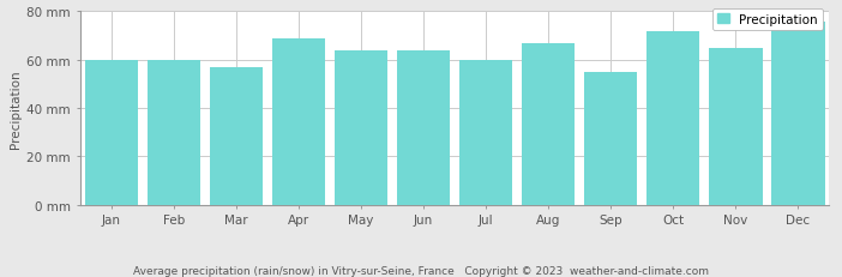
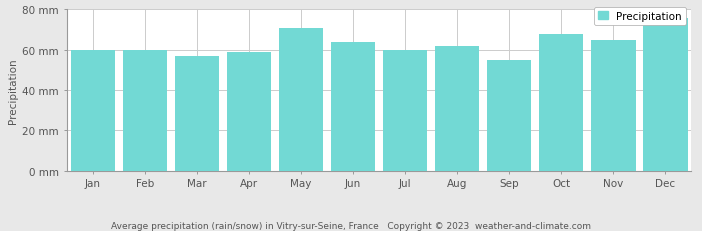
Apr: 69 mm -> 59 mm
May: 64 mm -> 71 mm
Aug: 67 mm -> 62 mm
Oct: 72 mm -> 68 mm
